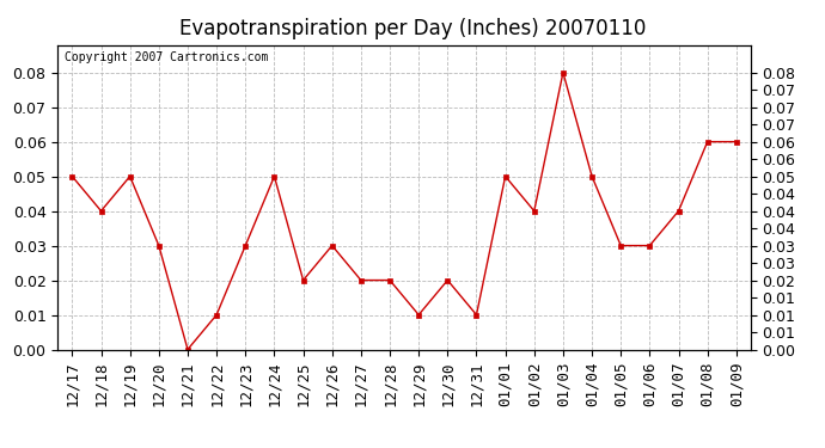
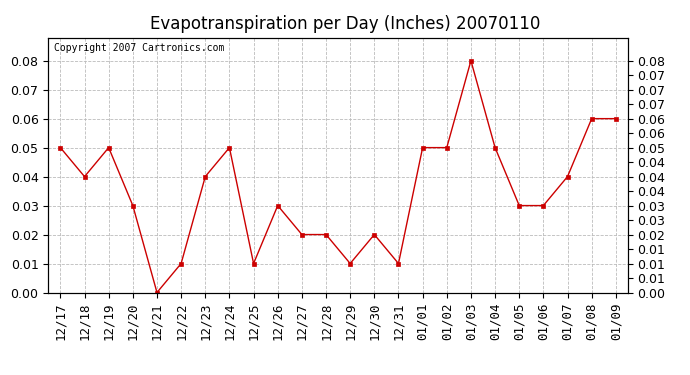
12/23: 0.03 -> 0.04
12/25: 0.02 -> 0.01
01/02: 0.04 -> 0.05
